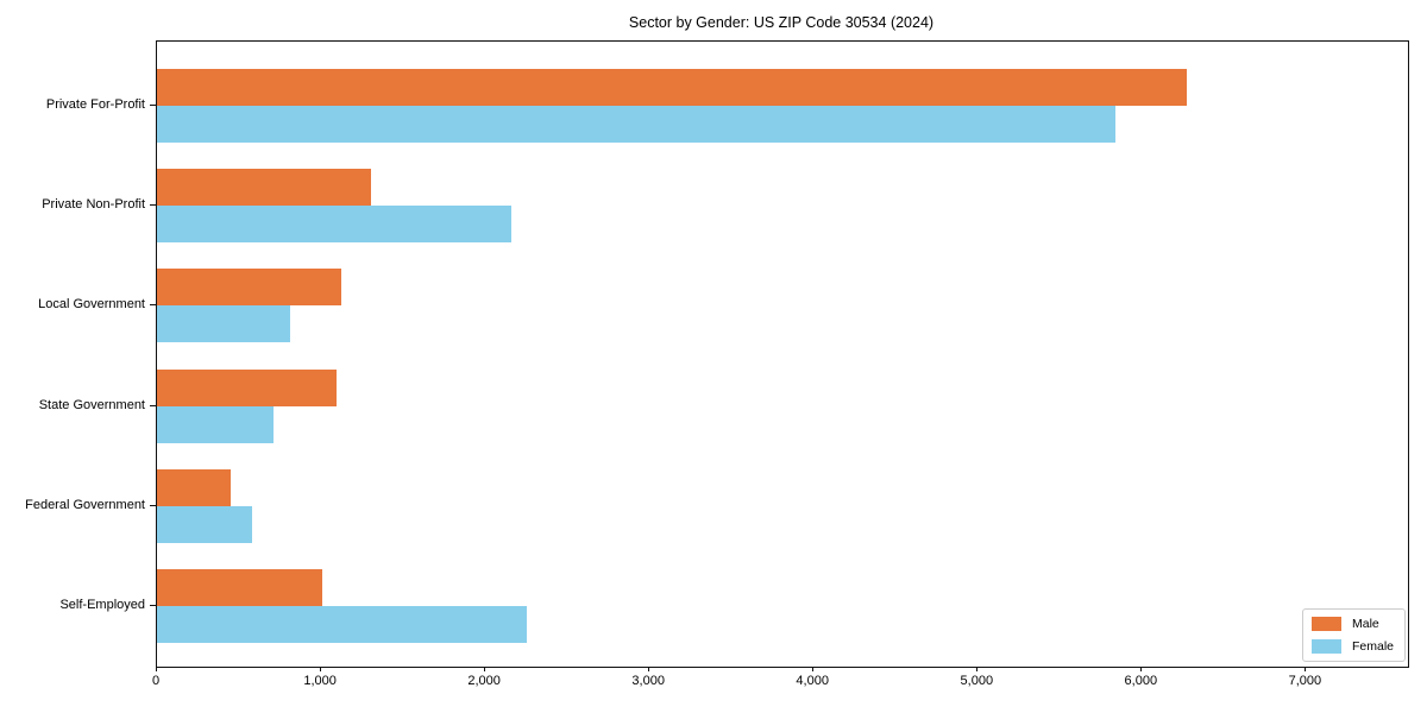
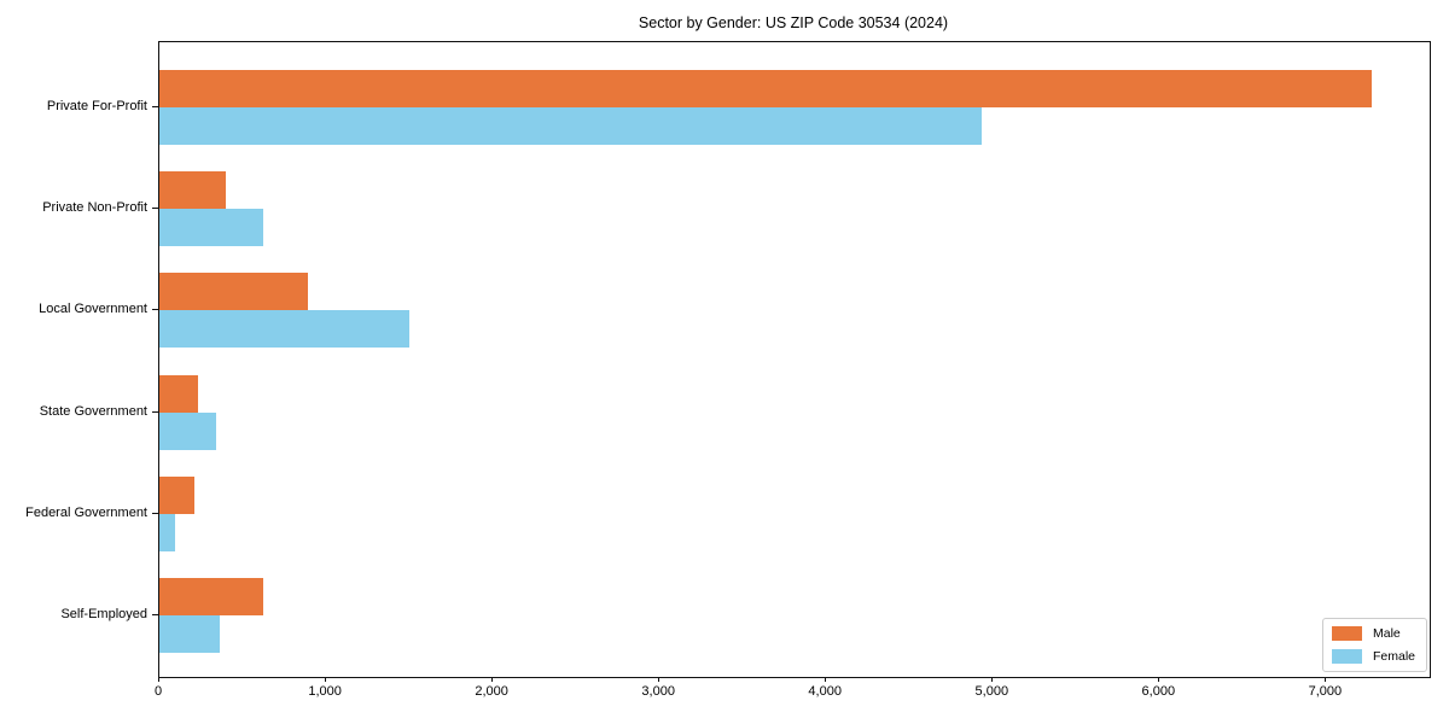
Male/Private For-Profit: 6270 -> 7270
Female/Private For-Profit: 5840 -> 4930
Male/Private Non-Profit: 1300 -> 400
Female/Private Non-Profit: 2160 -> 620
Male/Local Government: 1120 -> 890
Female/Local Government: 810 -> 1500
Male/State Government: 1090 -> 240
Female/State Government: 710 -> 340
Male/Federal Government: 450 -> 210
Female/Federal Government: 580 -> 100
Male/Self-Employed: 1010 -> 620
Female/Self-Employed: 2250 -> 360
